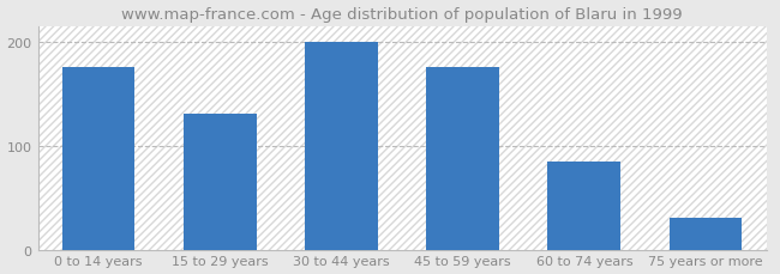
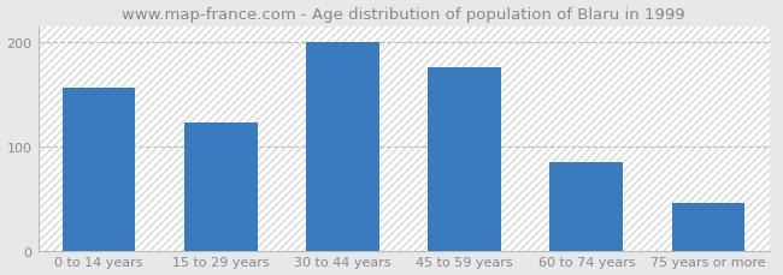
0 to 14 years: 175 -> 156
15 to 29 years: 130 -> 122
75 years or more: 30 -> 46
